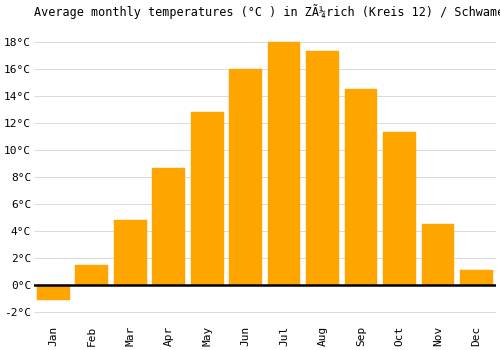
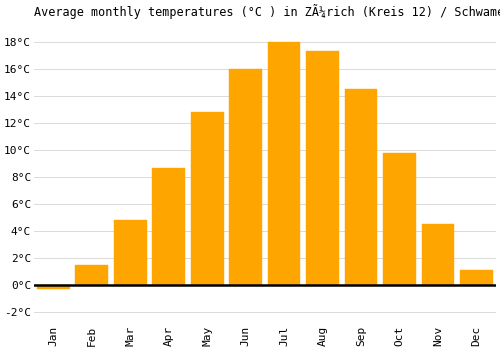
Jan: -1.1°C -> -0.3°C
Oct: 11.3°C -> 9.8°C
